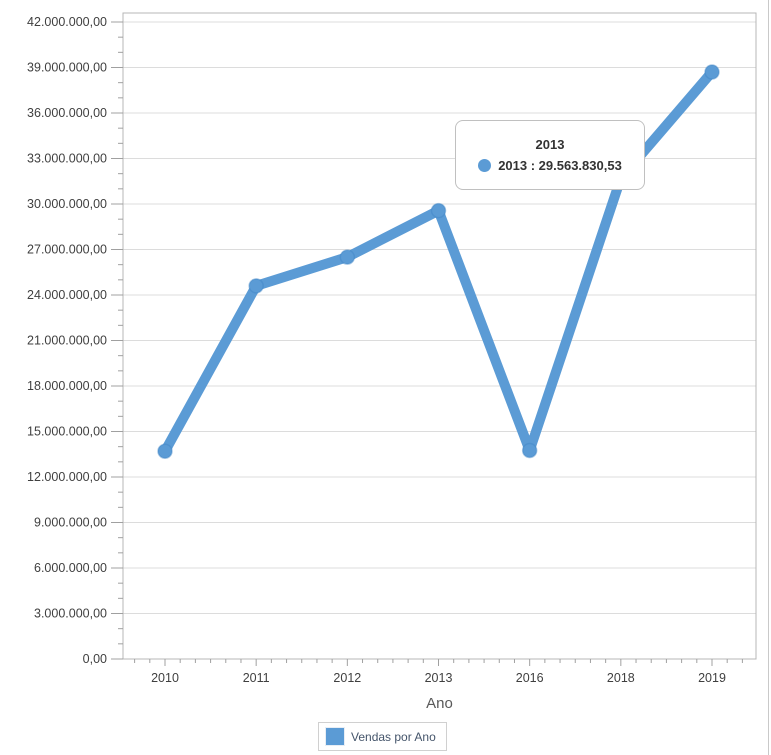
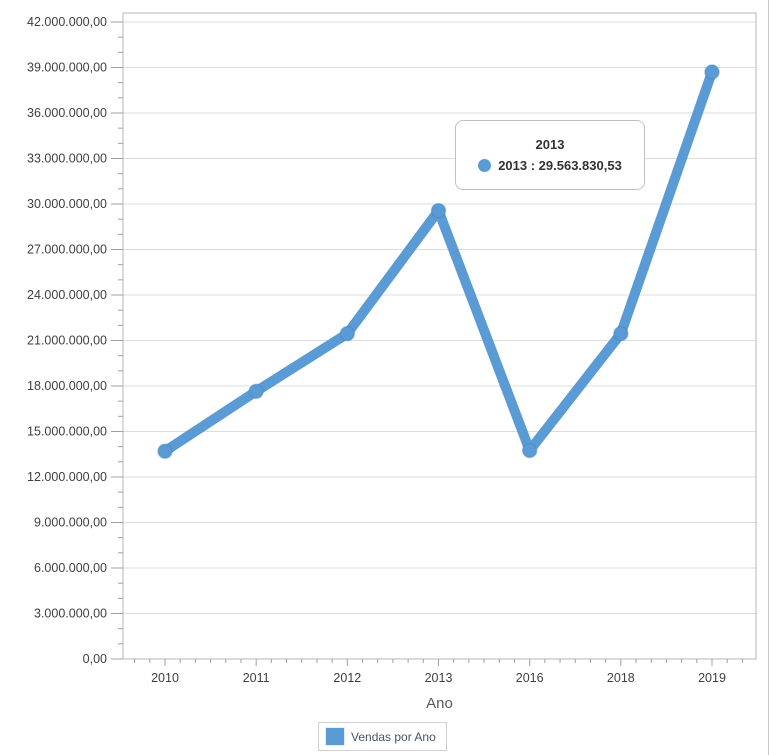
2011: 24600000 -> 17600000
2012: 26500000 -> 21400000
2018: 31700000 -> 21400000
